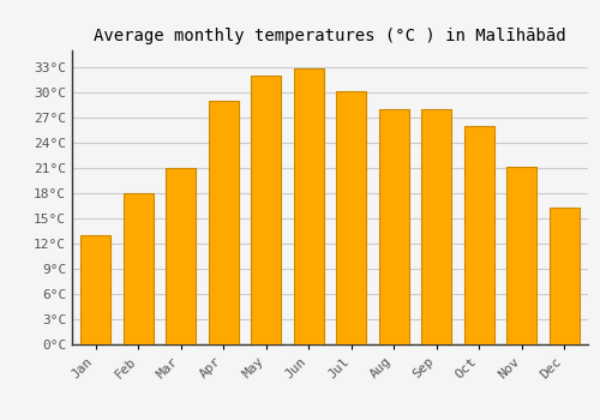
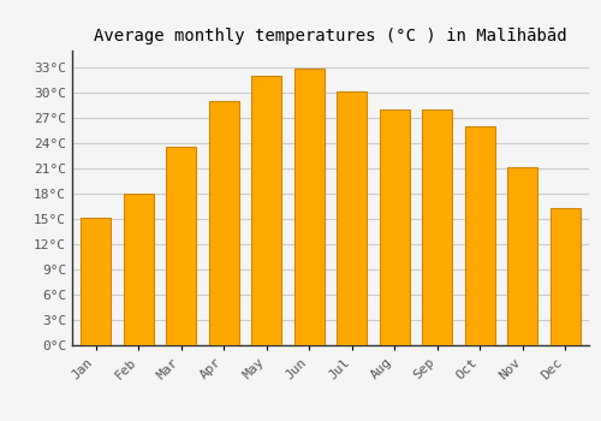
Jan: 13.0°C -> 15.2°C
Mar: 21.0°C -> 23.6°C
